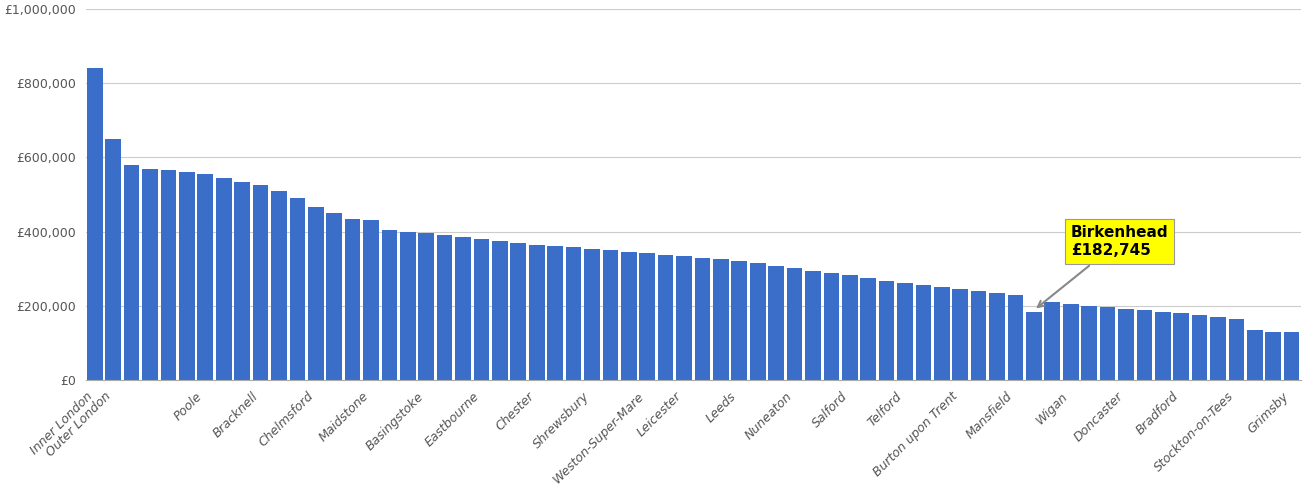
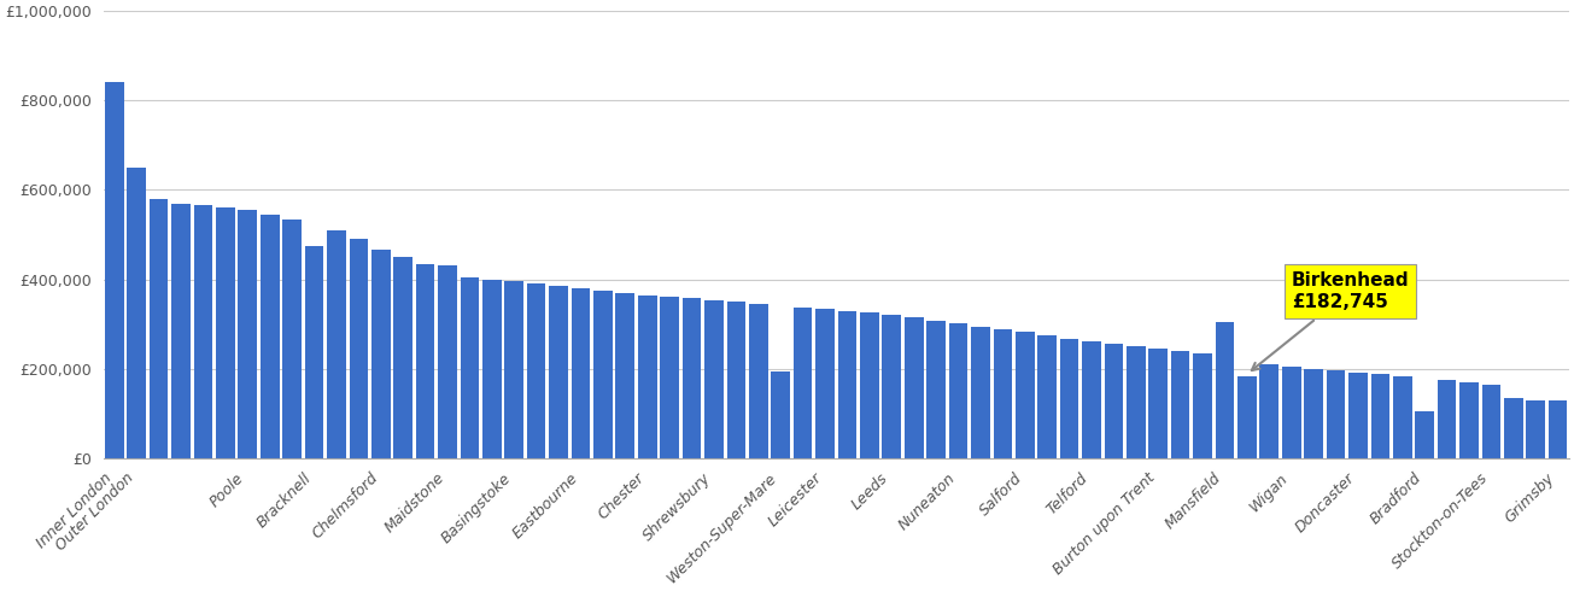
Bracknell: £525,000 -> £475,000
Weston-Super-Mare: £342,000 -> £195,000
Mansfield: £230,000 -> £305,000
Bradford: £180,000 -> £105,000
